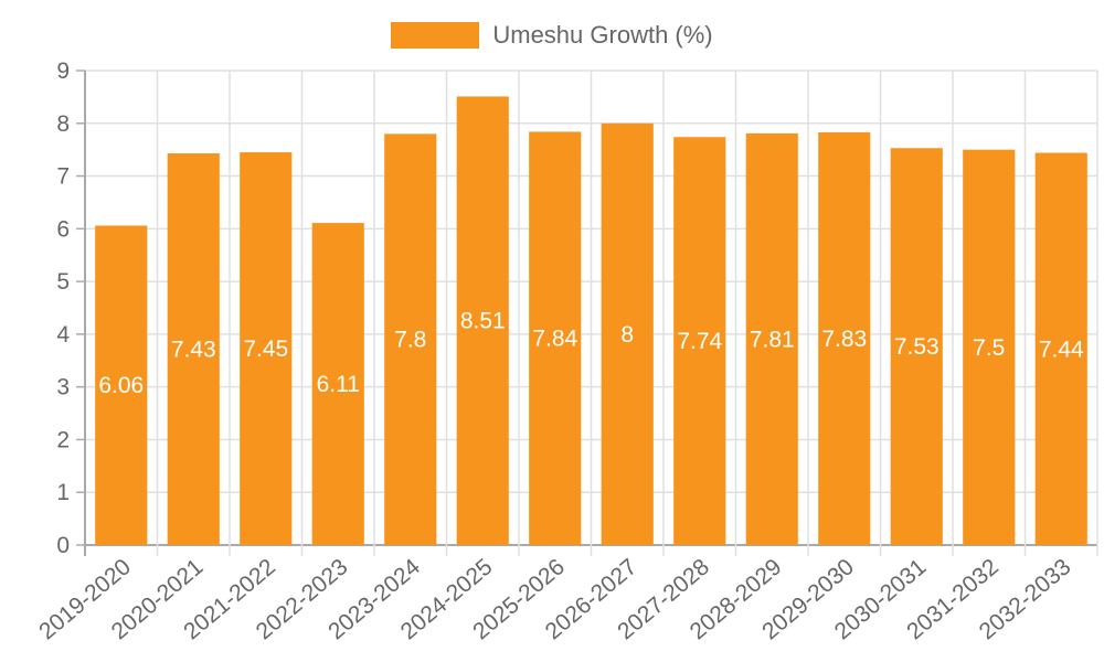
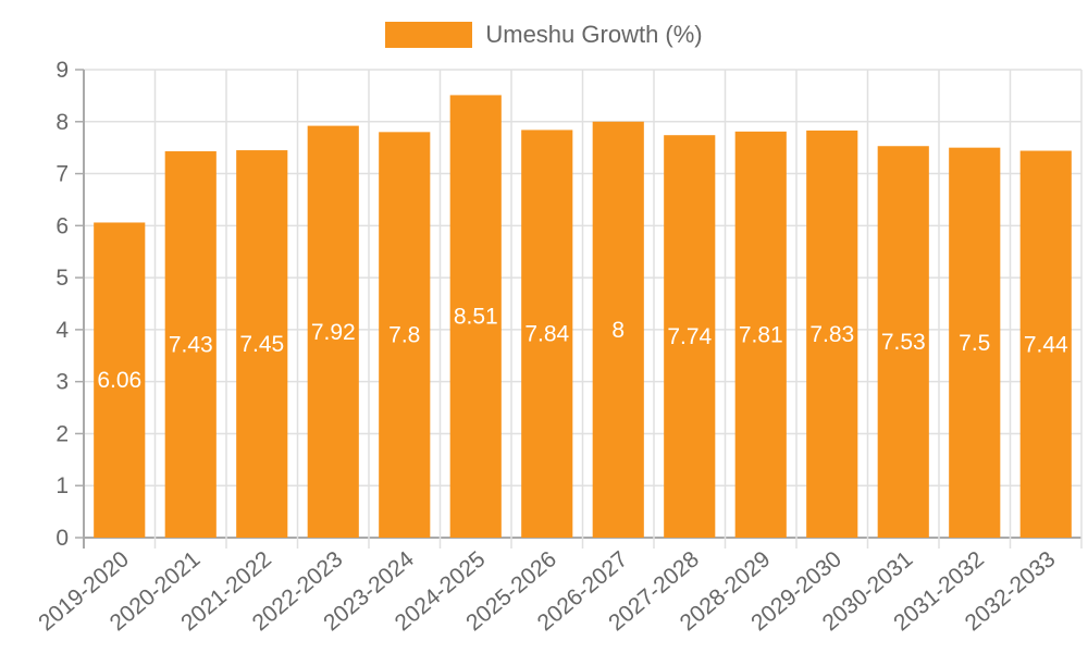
2022-2023: 6.11 -> 7.92
